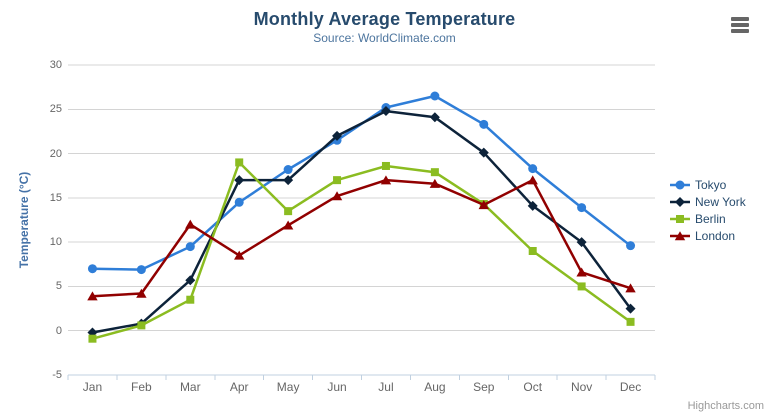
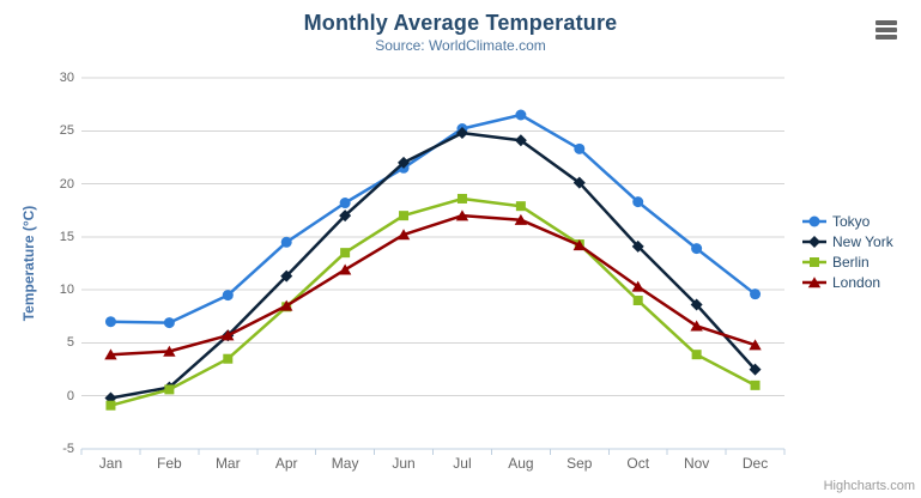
London/Mar: 12 -> 6
New York/Apr: 17 -> 11
Berlin/Apr: 19 -> 8
London/Oct: 17 -> 10
New York/Nov: 10 -> 9
Berlin/Nov: 5 -> 4
